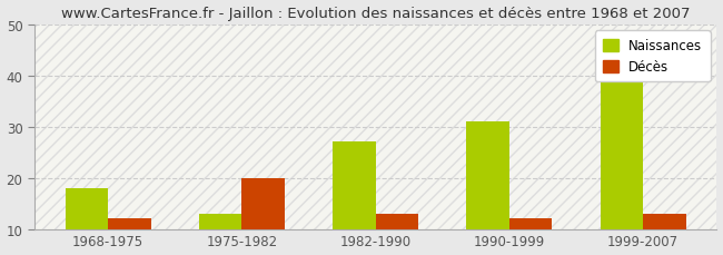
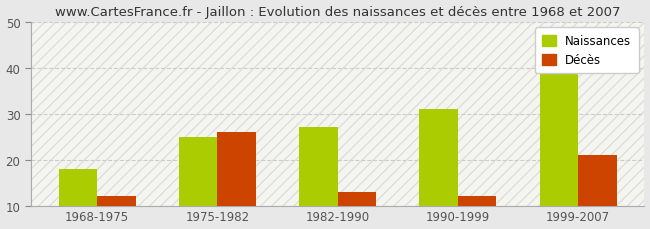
Naissances/1975-1982: 13 -> 25
Décès/1975-1982: 20 -> 26
Décès/1999-2007: 13 -> 21
